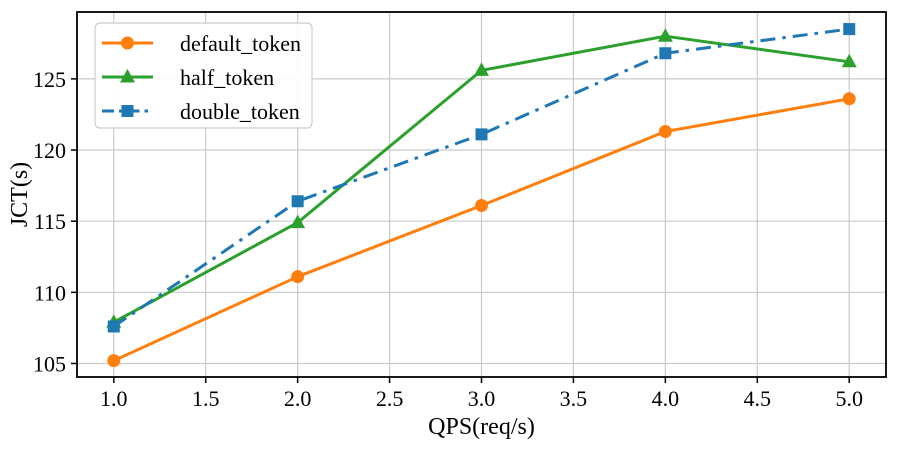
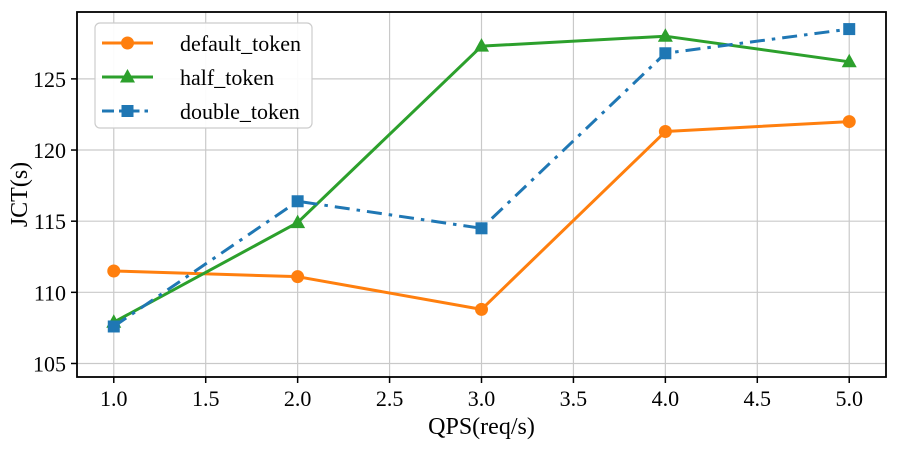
default_token/1.0: 105.2 -> 111.5
default_token/3.0: 116.1 -> 108.8
half_token/3.0: 125.6 -> 127.3
double_token/3.0: 121.1 -> 114.5
default_token/5.0: 123.6 -> 122.0
